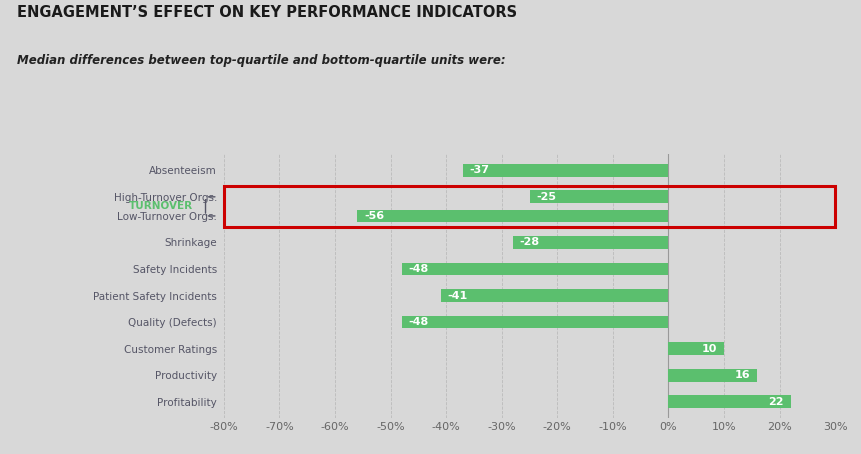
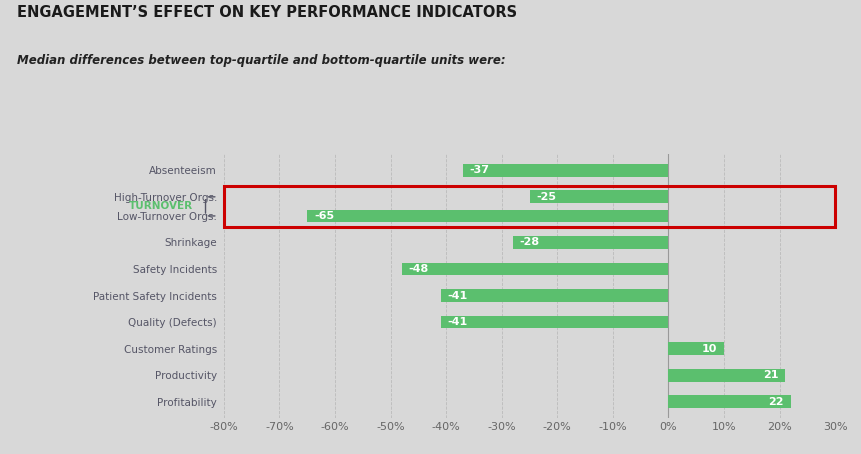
Low-Turnover Orgs.: -56 -> -65
Quality (Defects): -48 -> -41
Productivity: 16 -> 21
